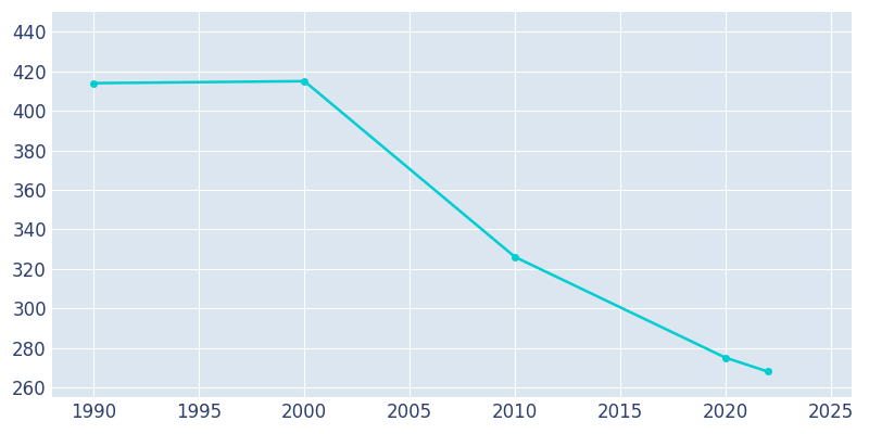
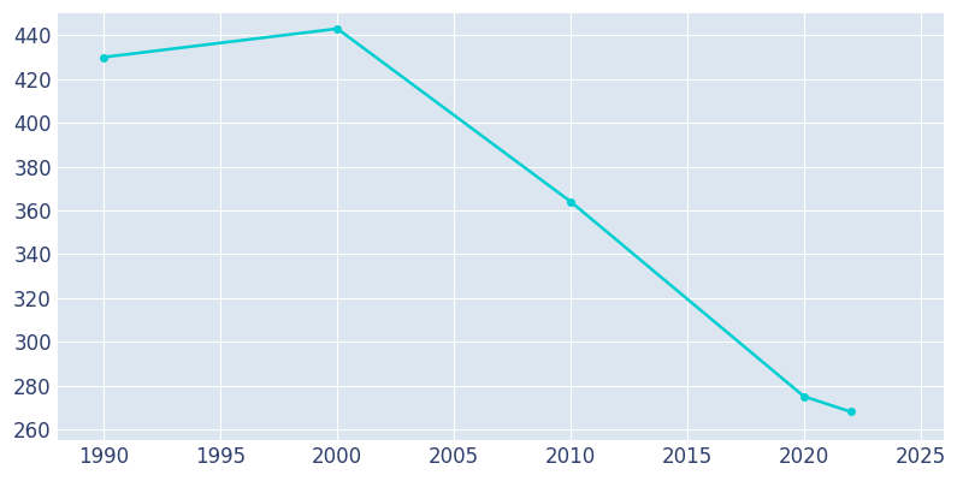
1990: 414 -> 430
2000: 415 -> 443
2010: 326 -> 364
